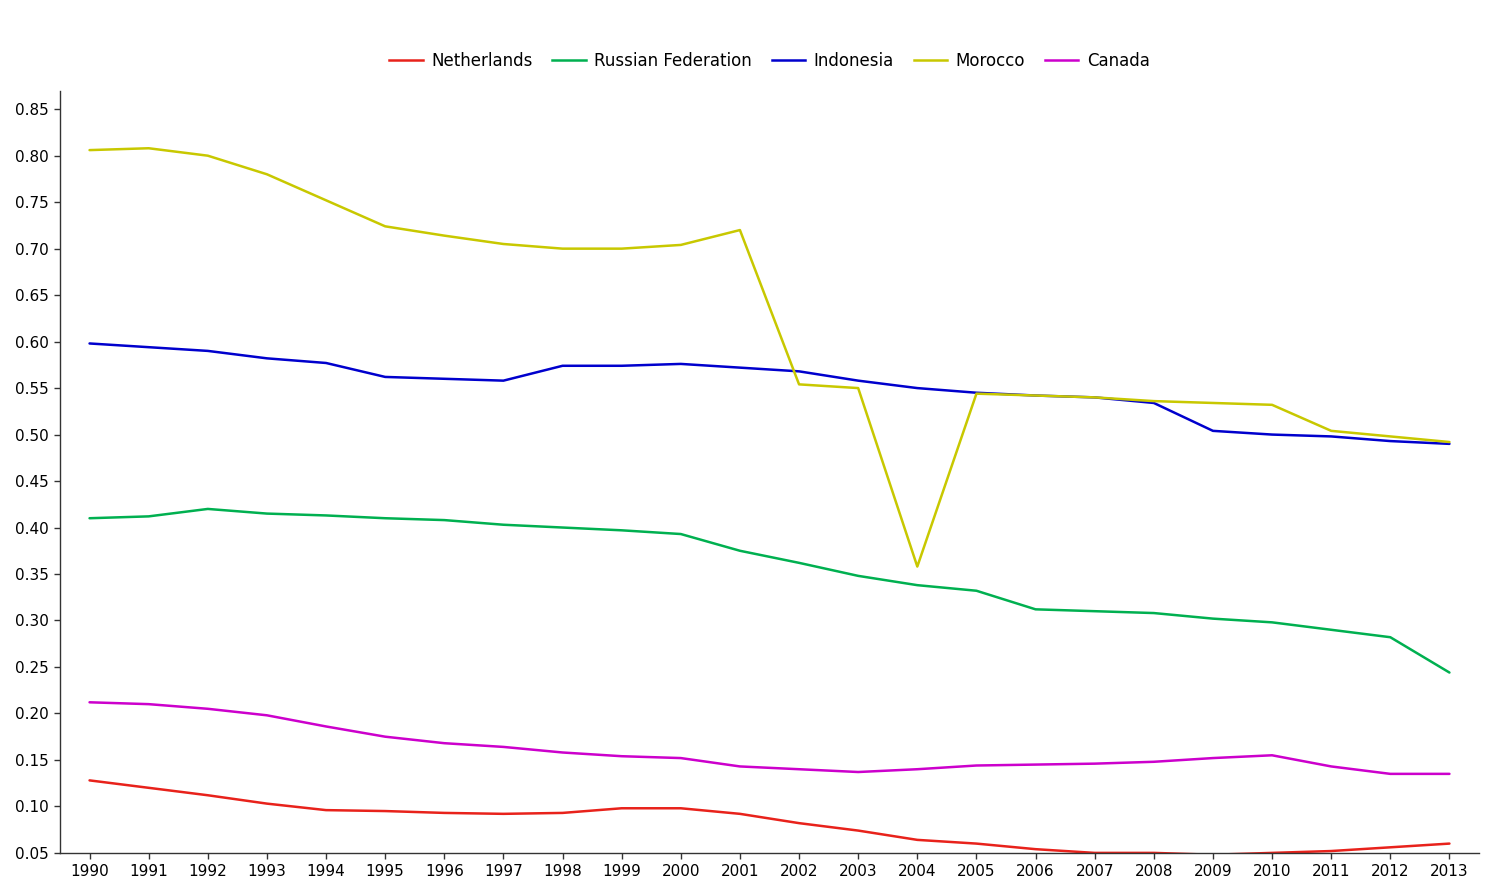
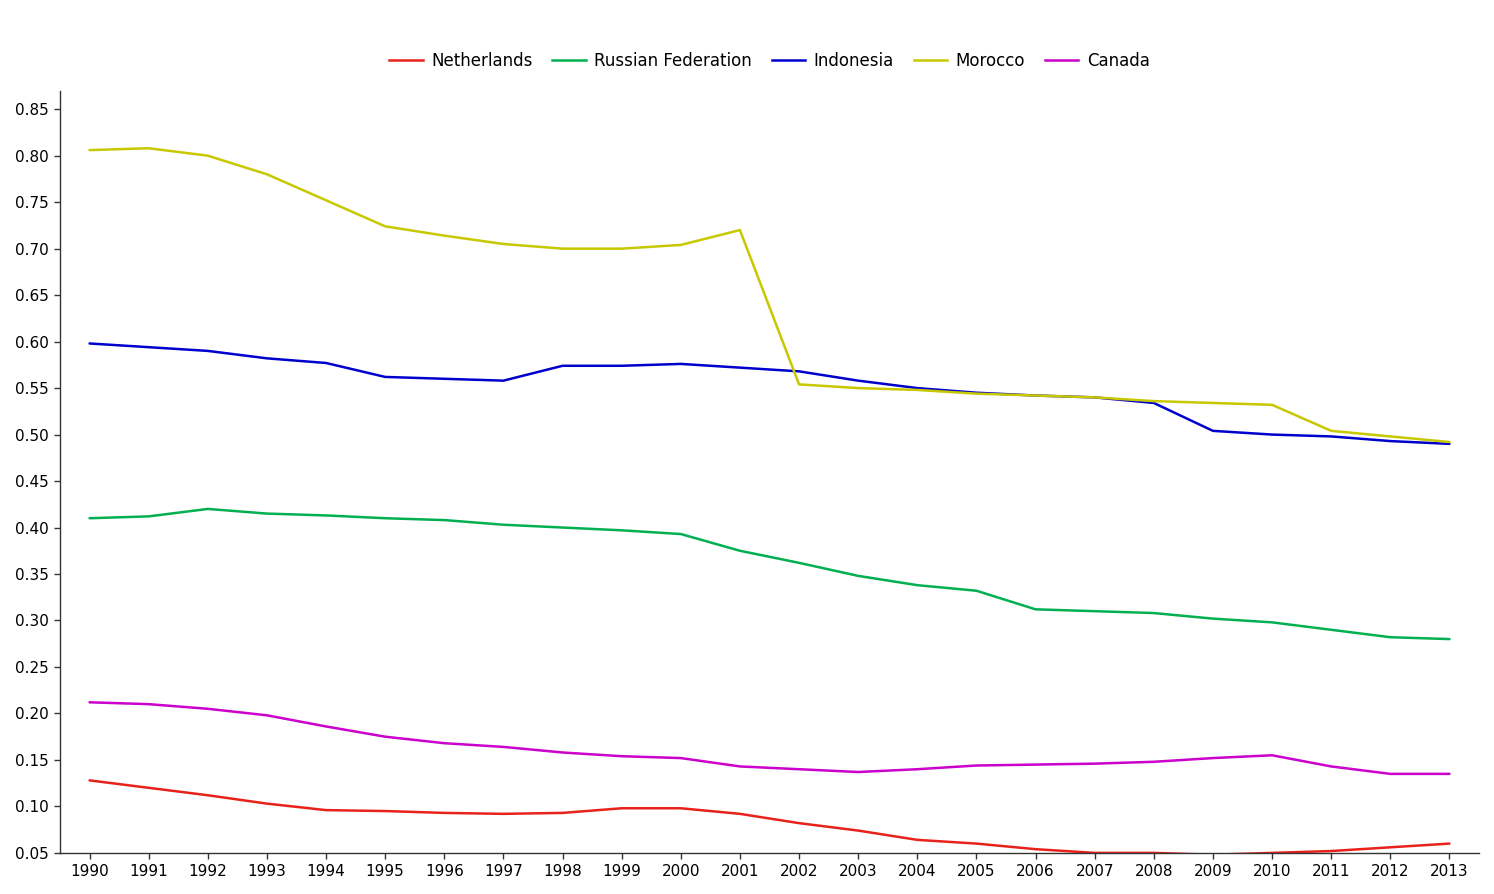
Morocco/2004: 0.358 -> 0.548
Russian Federation/2013: 0.244 -> 0.280
